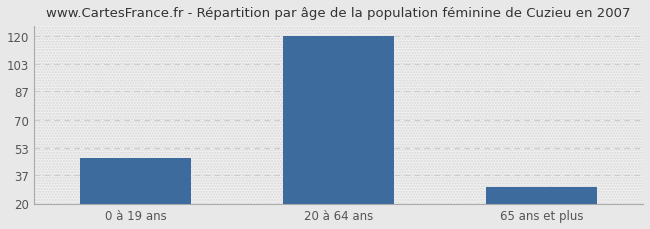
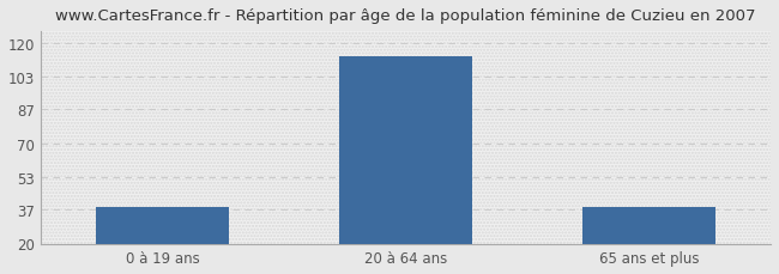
0 à 19 ans: 47 -> 38
20 à 64 ans: 120 -> 113
65 ans et plus: 30 -> 38
